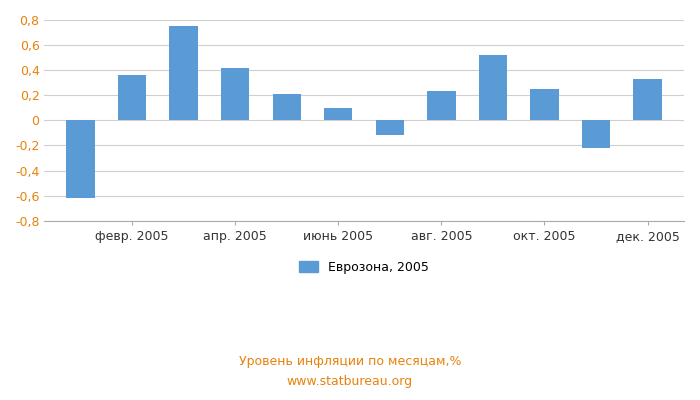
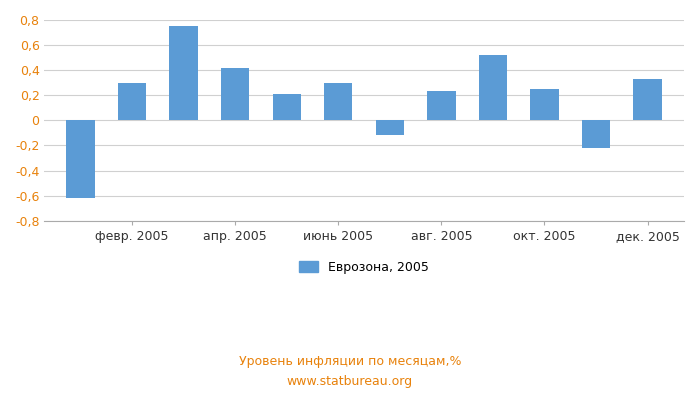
февр. 2005: 0,36 -> 0,30
июнь 2005: 0,10 -> 0,30
